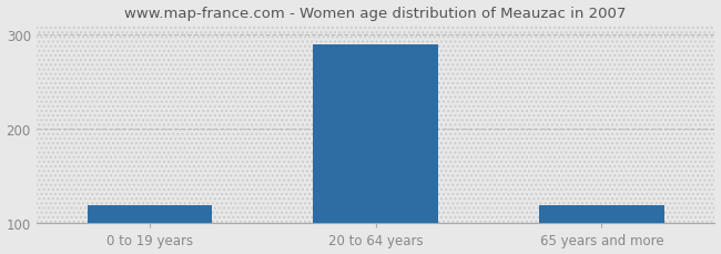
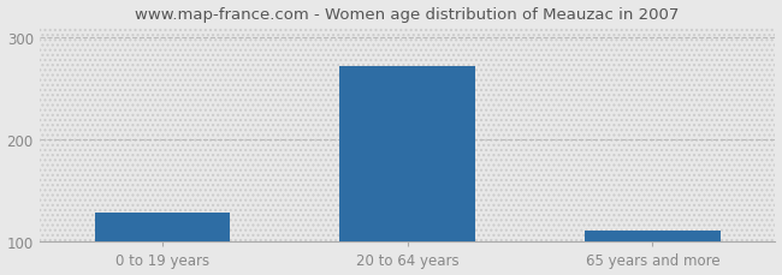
0 to 19 years: 118 -> 128
20 to 64 years: 290 -> 272
65 years and more: 118 -> 110
